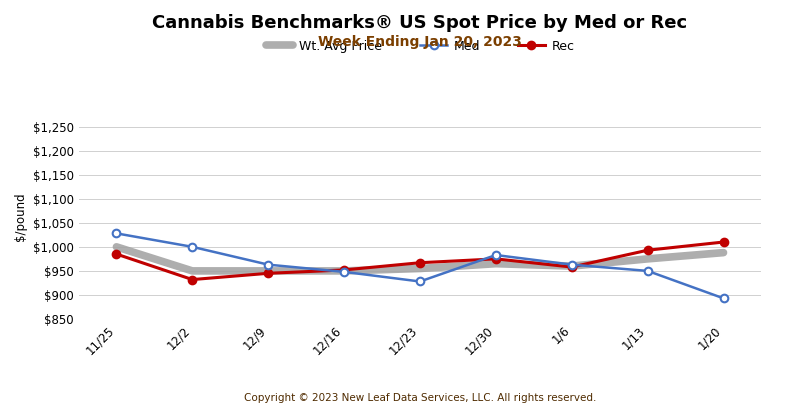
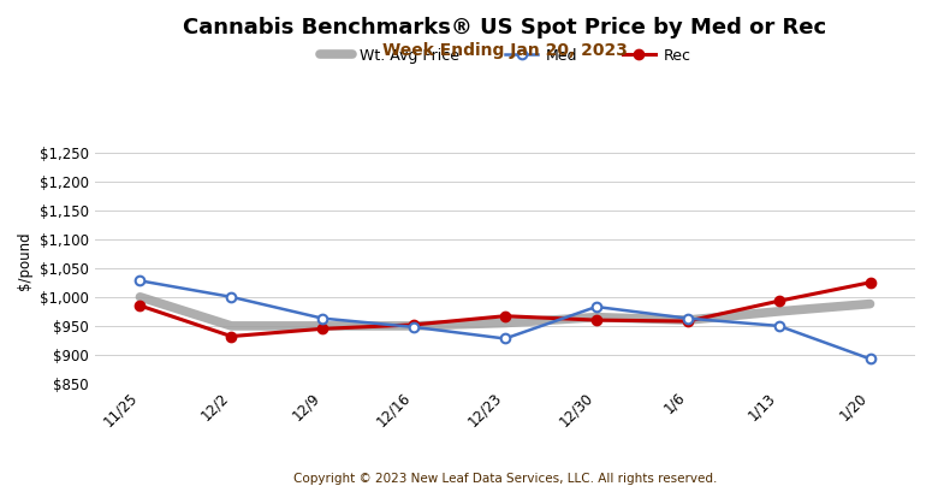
Rec/12/30: $975 -> $960
Rec/1/20: $1,010 -> $1,025
